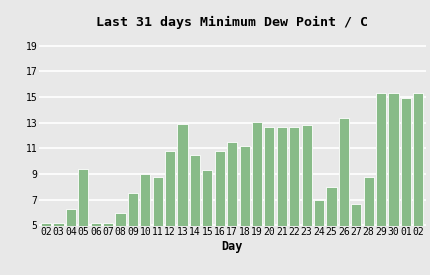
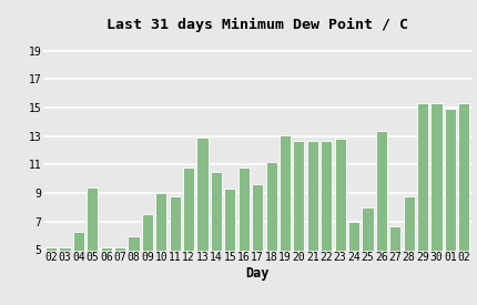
17: 11.5 -> 9.6
